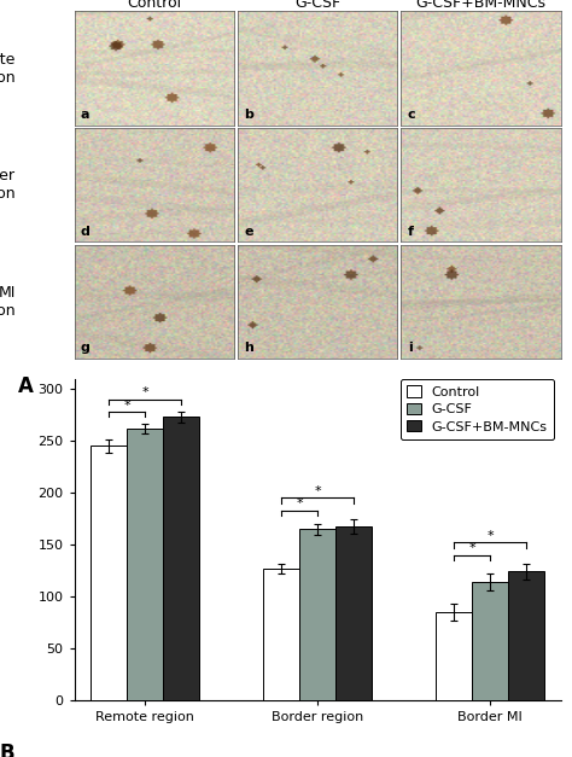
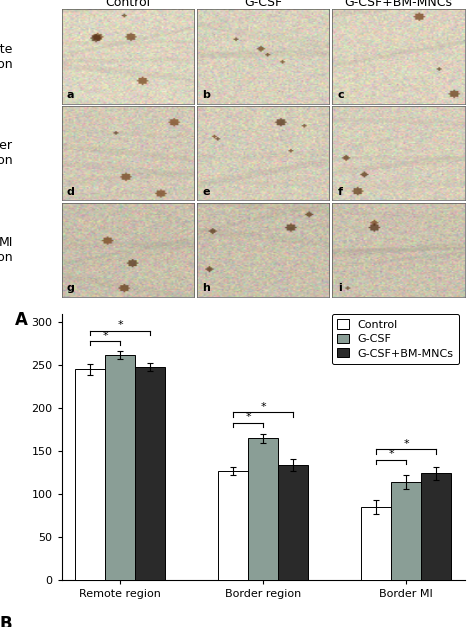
G-CSF+BM-MNCs/Remote region: 273 -> 248
G-CSF+BM-MNCs/Border region: 168 -> 134
